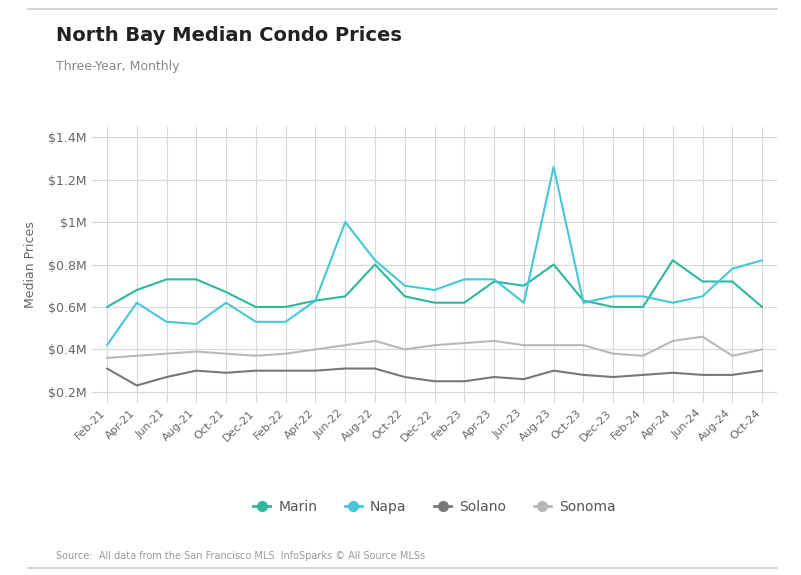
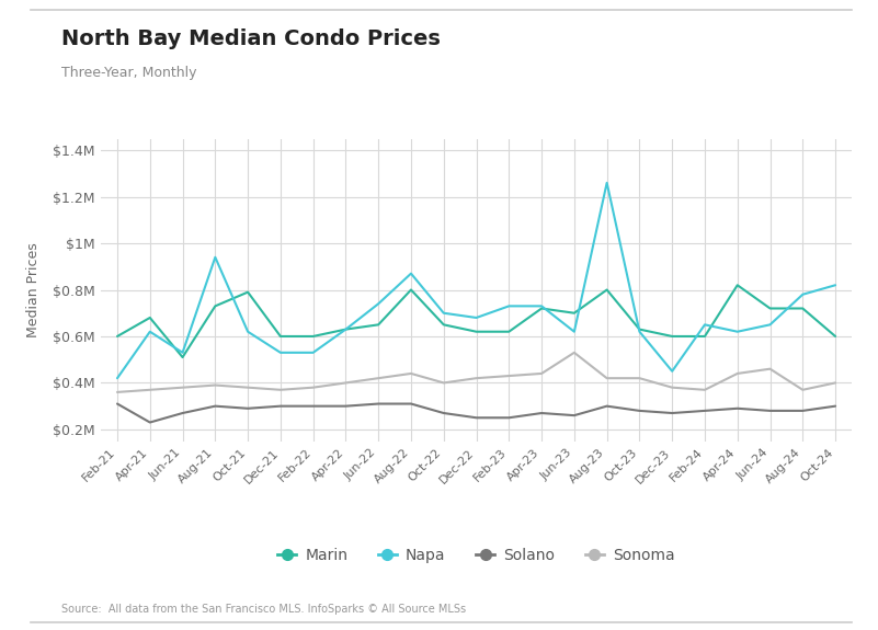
Marin/Jun-21: $0.73M -> $0.51M
Napa/Aug-21: $0.52M -> $0.94M
Marin/Oct-21: $0.67M -> $0.79M
Napa/Jun-22: $1.00M -> $0.74M
Napa/Aug-22: $0.82M -> $0.87M
Sonoma/Jun-23: $0.42M -> $0.53M
Napa/Dec-23: $0.65M -> $0.45M
